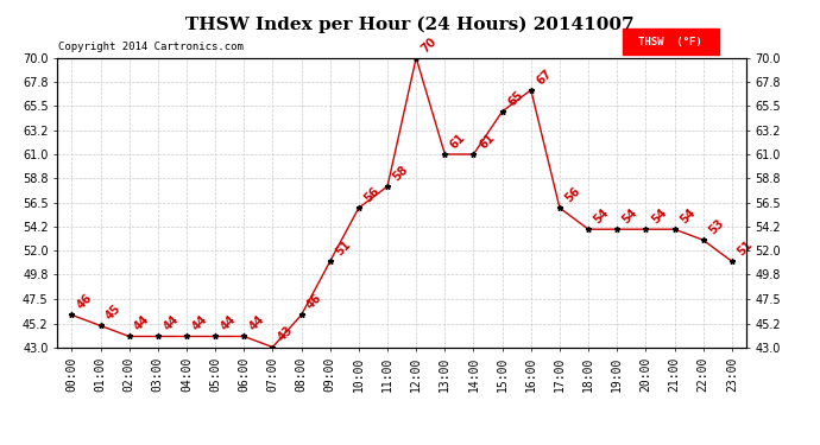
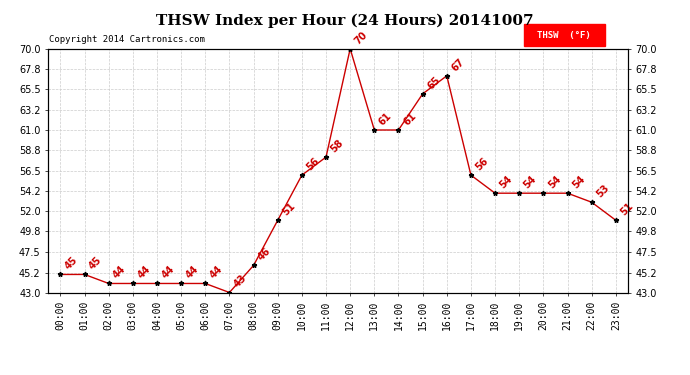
00:00: 46 -> 45
